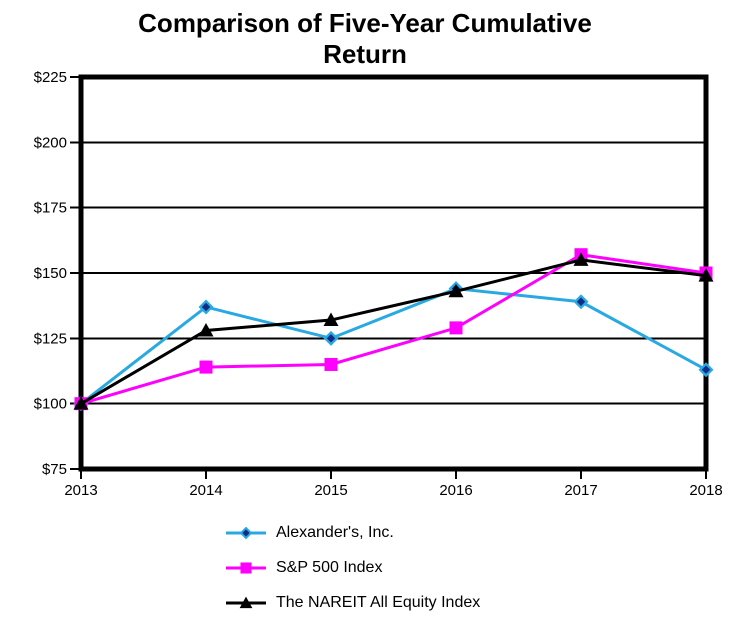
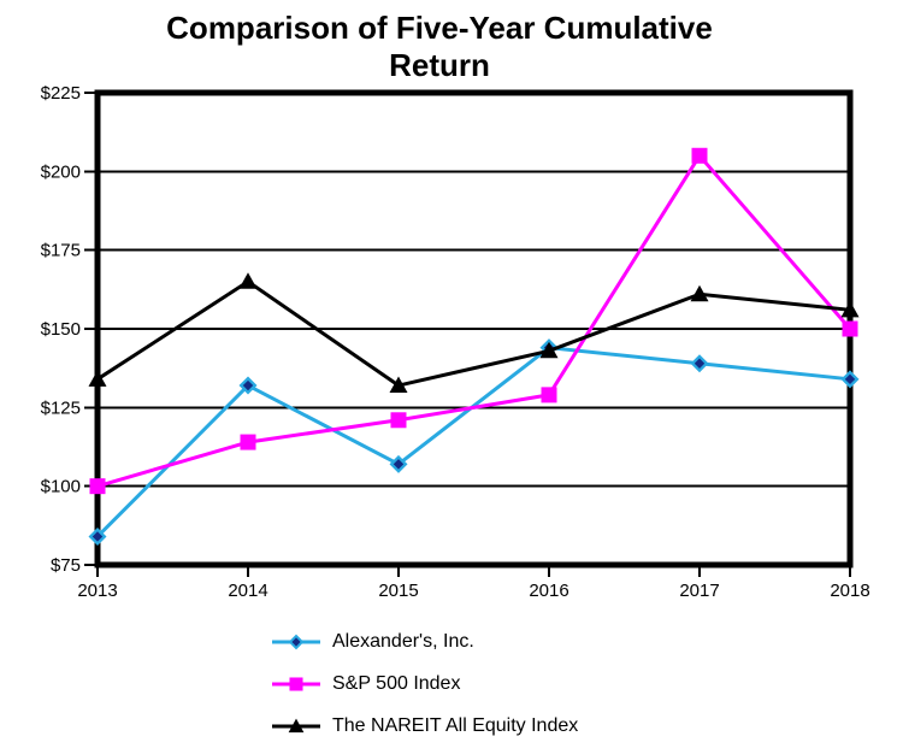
Alexander's, Inc./2013: $100 -> $84
The NAREIT All Equity Index/2013: $100 -> $134
Alexander's, Inc./2014: $137 -> $132
The NAREIT All Equity Index/2014: $128 -> $165
Alexander's, Inc./2015: $125 -> $107
S&P 500 Index/2015: $115 -> $121
S&P 500 Index/2017: $157 -> $205
The NAREIT All Equity Index/2017: $155 -> $161
Alexander's, Inc./2018: $113 -> $134
The NAREIT All Equity Index/2018: $149 -> $156
